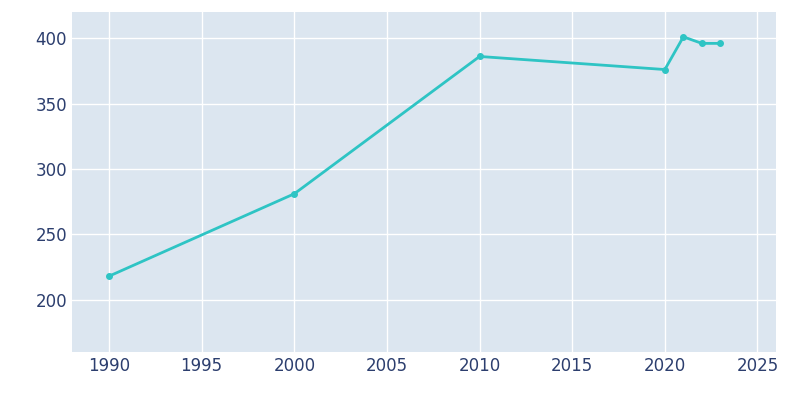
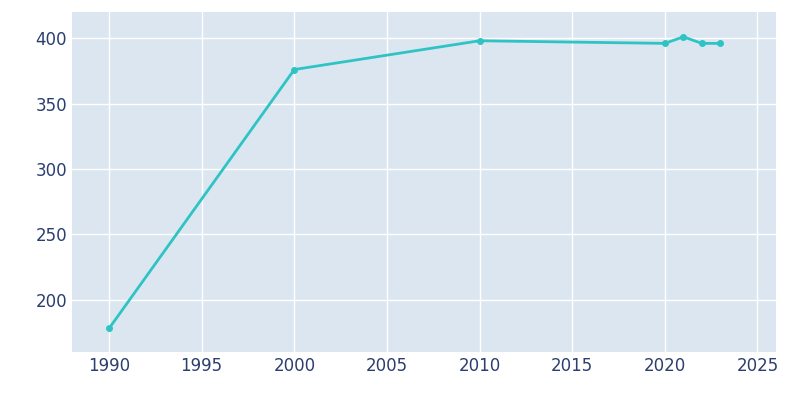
1990: 218 -> 178
2000: 281 -> 376
2010: 386 -> 398
2020: 376 -> 396
